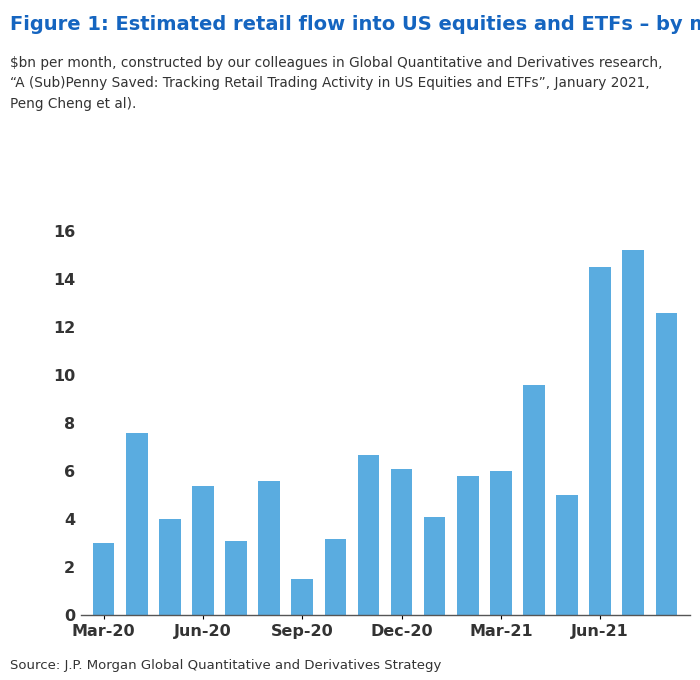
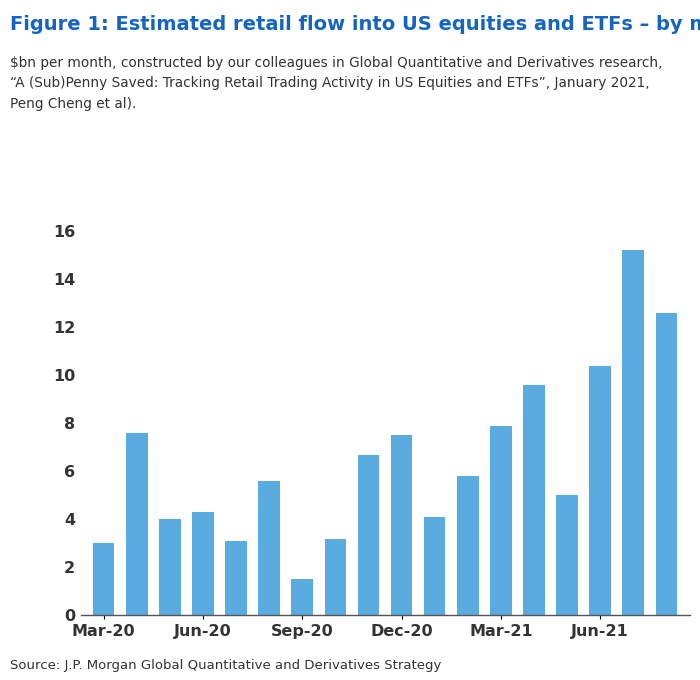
Jun-20: 5.4 -> 4.3
Dec-20: 6.1 -> 7.5
Mar-21: 6.0 -> 7.9
Jun-21: 14.5 -> 10.4
